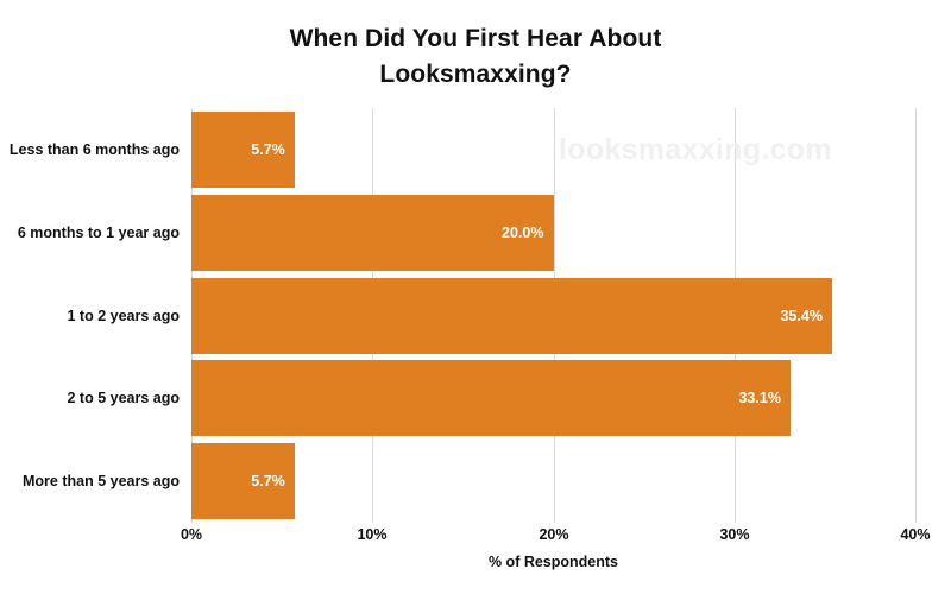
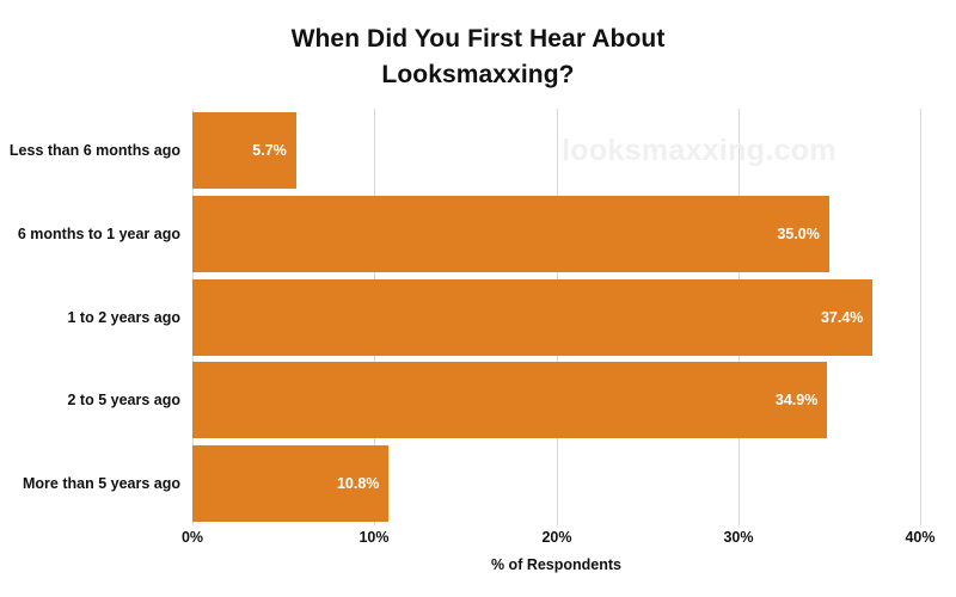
6 months to 1 year ago: 20.0% -> 35.0%
1 to 2 years ago: 35.4% -> 37.4%
2 to 5 years ago: 33.1% -> 34.9%
More than 5 years ago: 5.7% -> 10.8%
